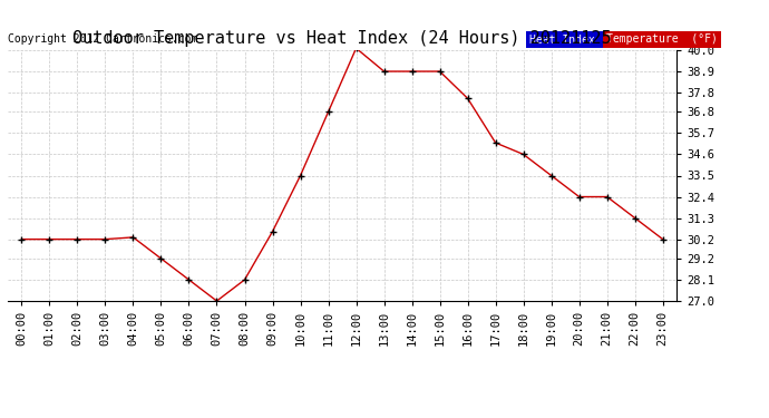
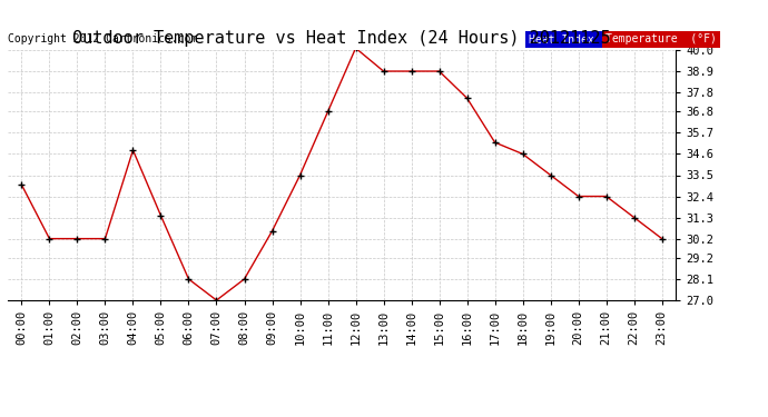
00:00: 30.2 -> 33.0
04:00: 30.3 -> 34.8
05:00: 29.2 -> 31.4
